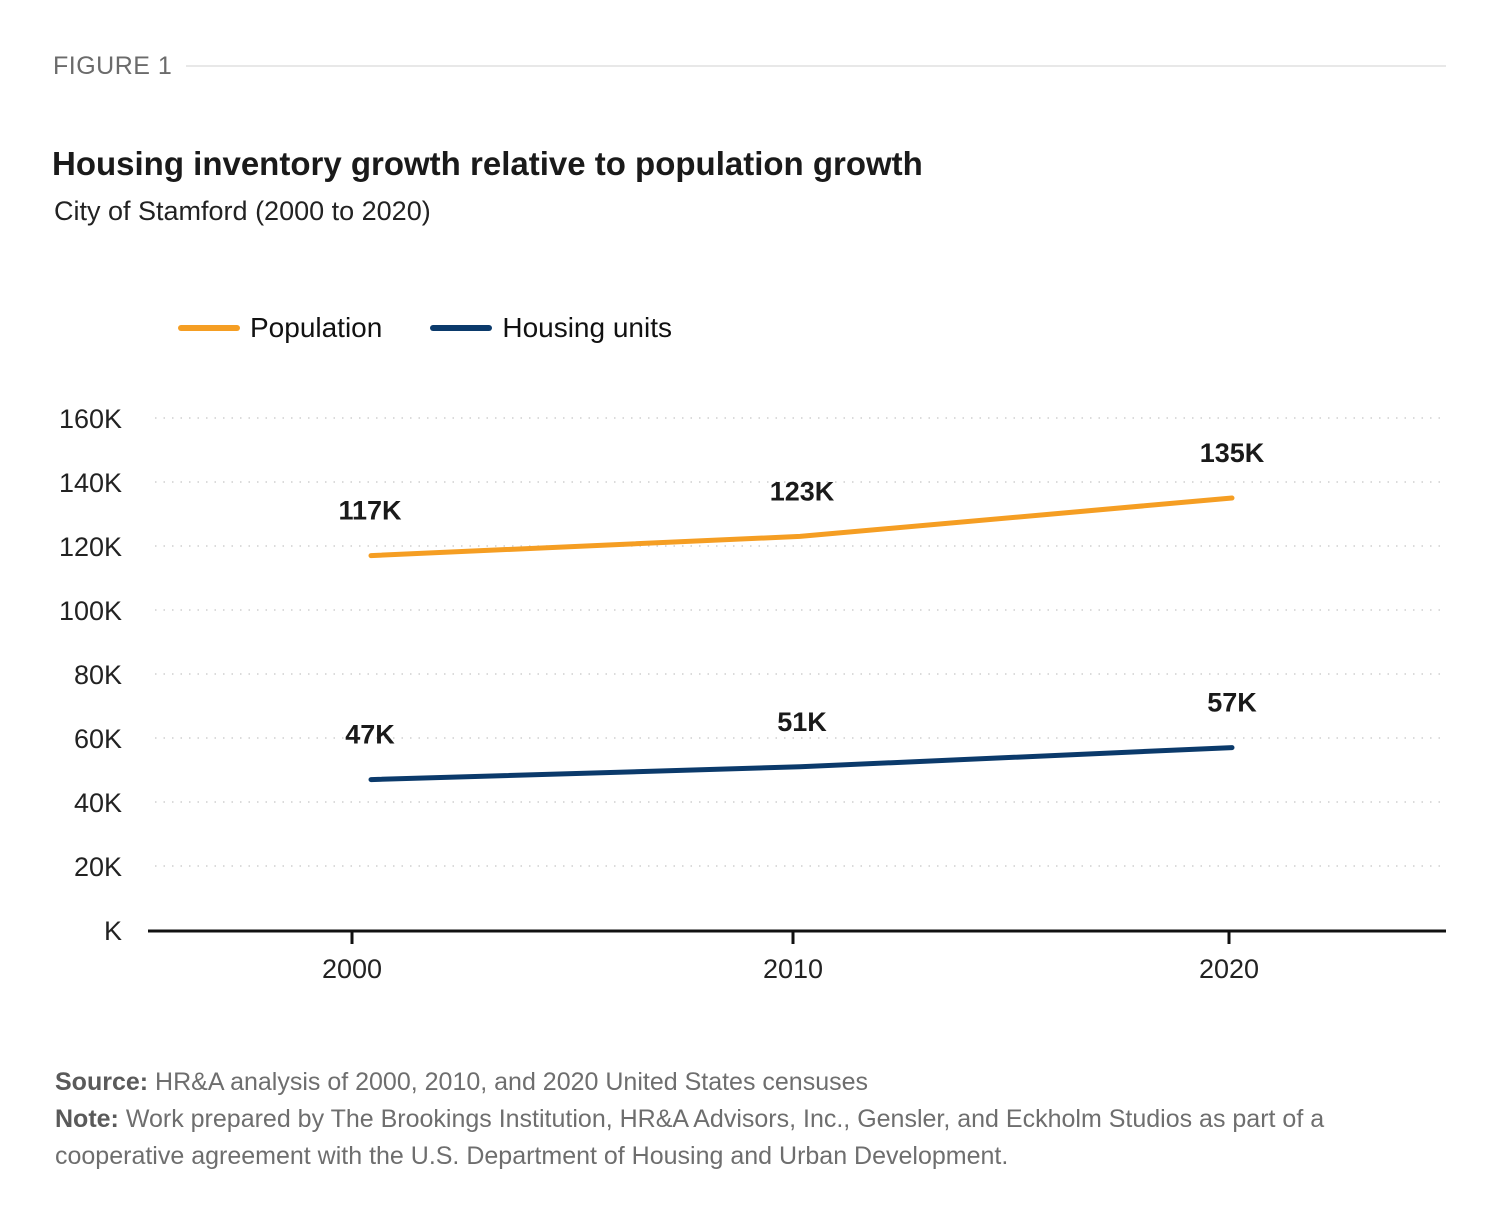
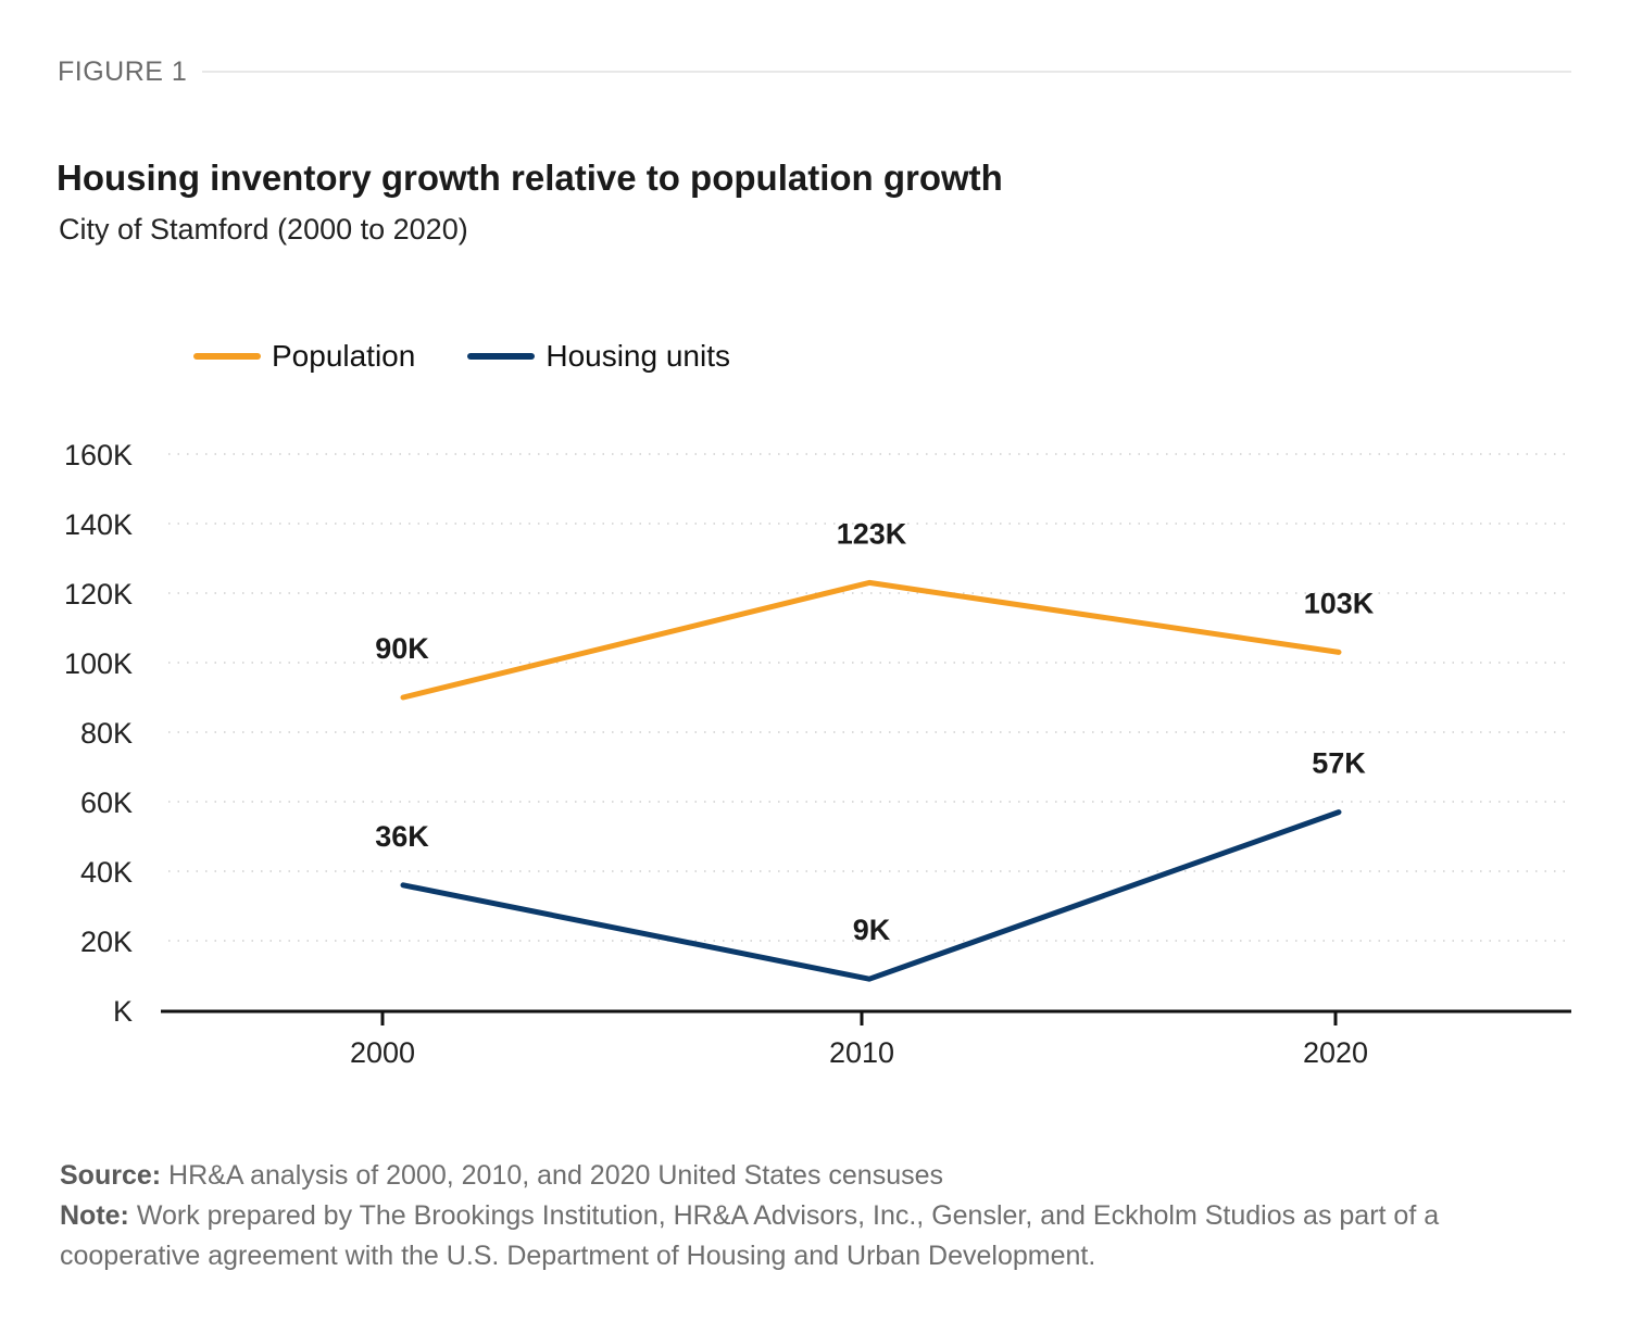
Population/2000: 117K -> 90K
Housing units/2000: 47K -> 36K
Housing units/2010: 51K -> 9K
Population/2020: 135K -> 103K
